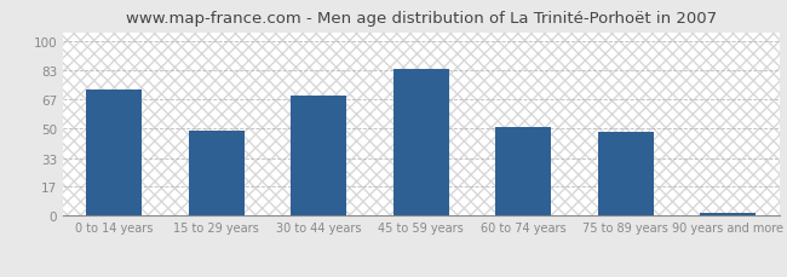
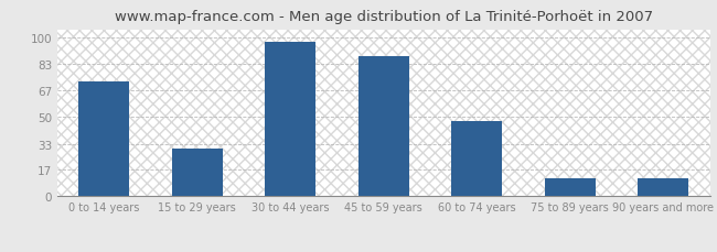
15 to 29 years: 49 -> 30
30 to 44 years: 69 -> 97
45 to 59 years: 84 -> 88
60 to 74 years: 51 -> 47
75 to 89 years: 48 -> 11
90 years and more: 2 -> 11
